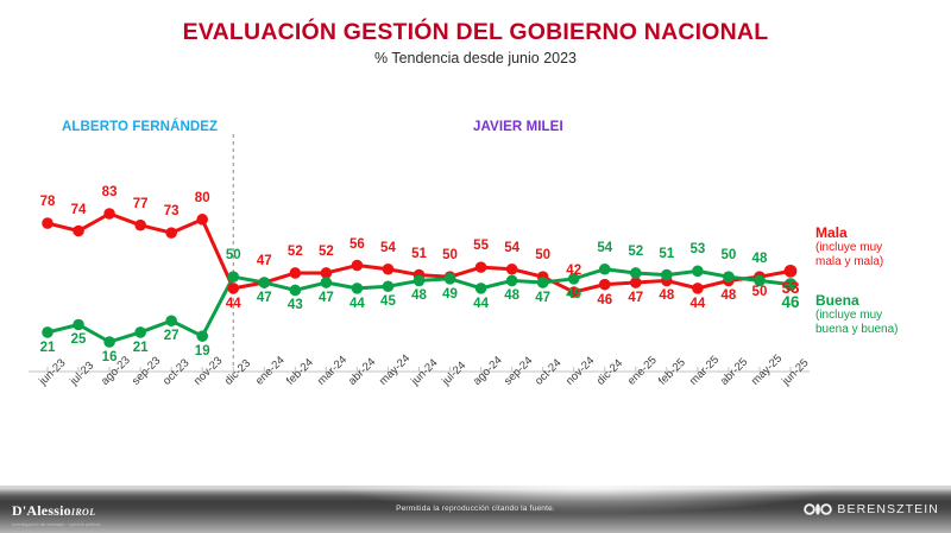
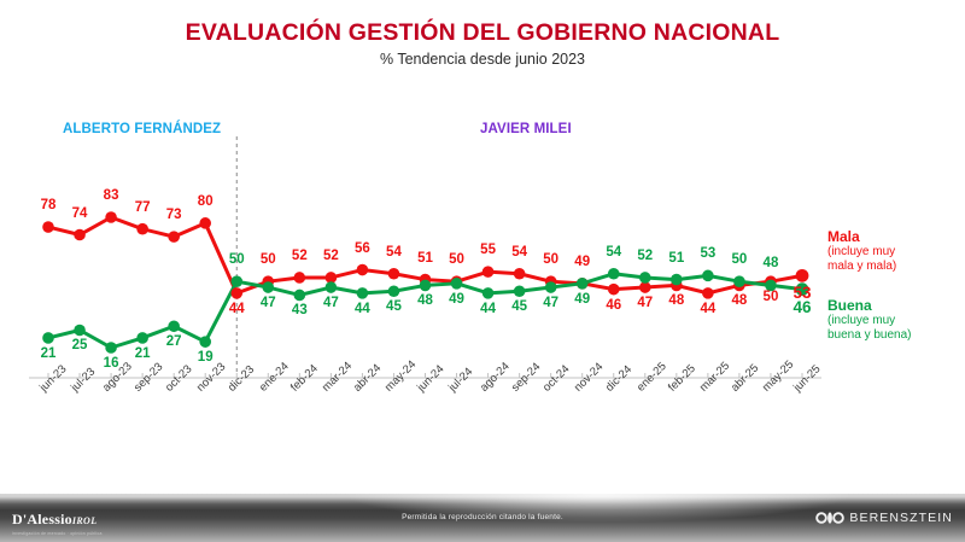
Mala/ene-24: 47 -> 50
Buena/sep-24: 48 -> 45
Mala/nov-24: 42 -> 49
